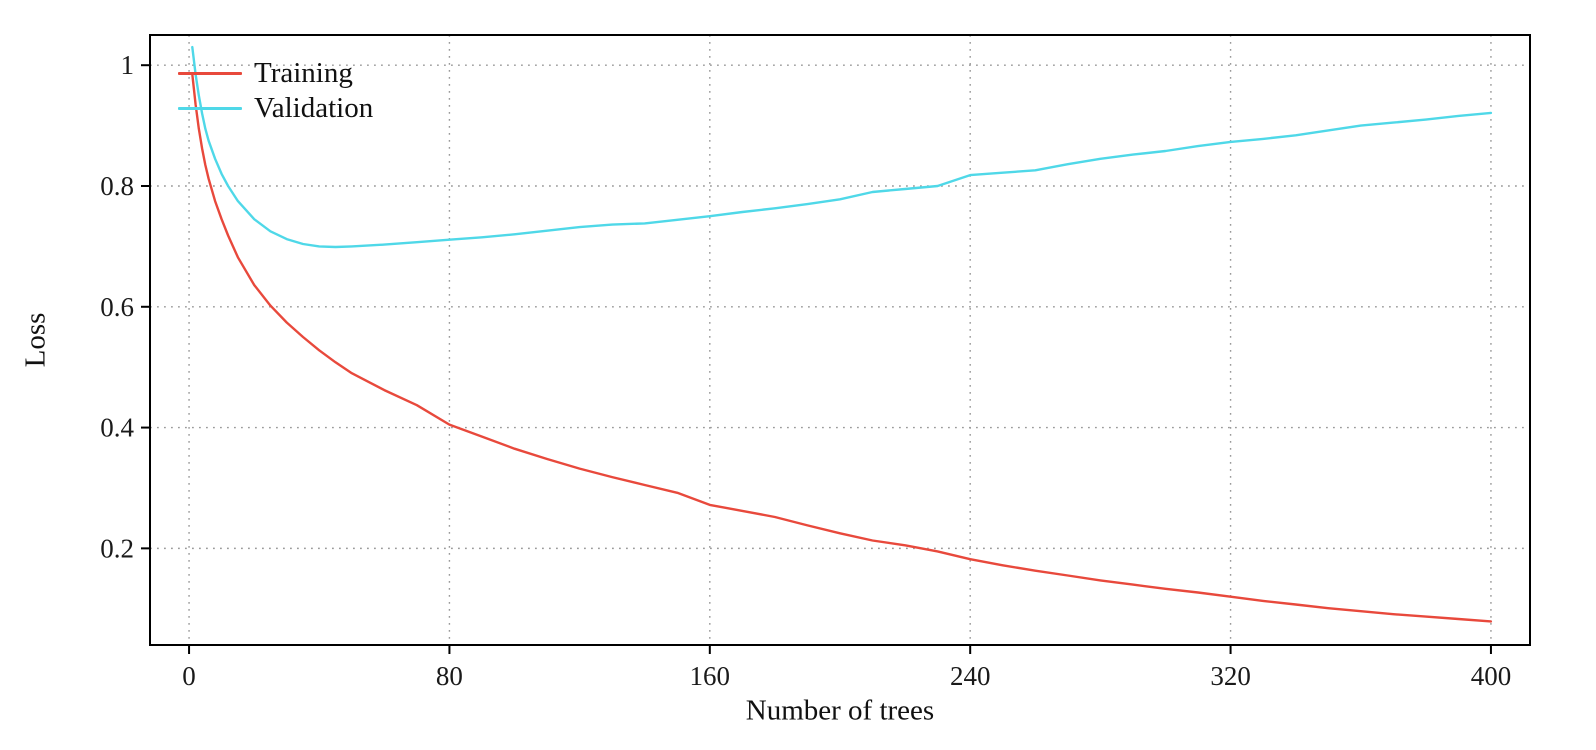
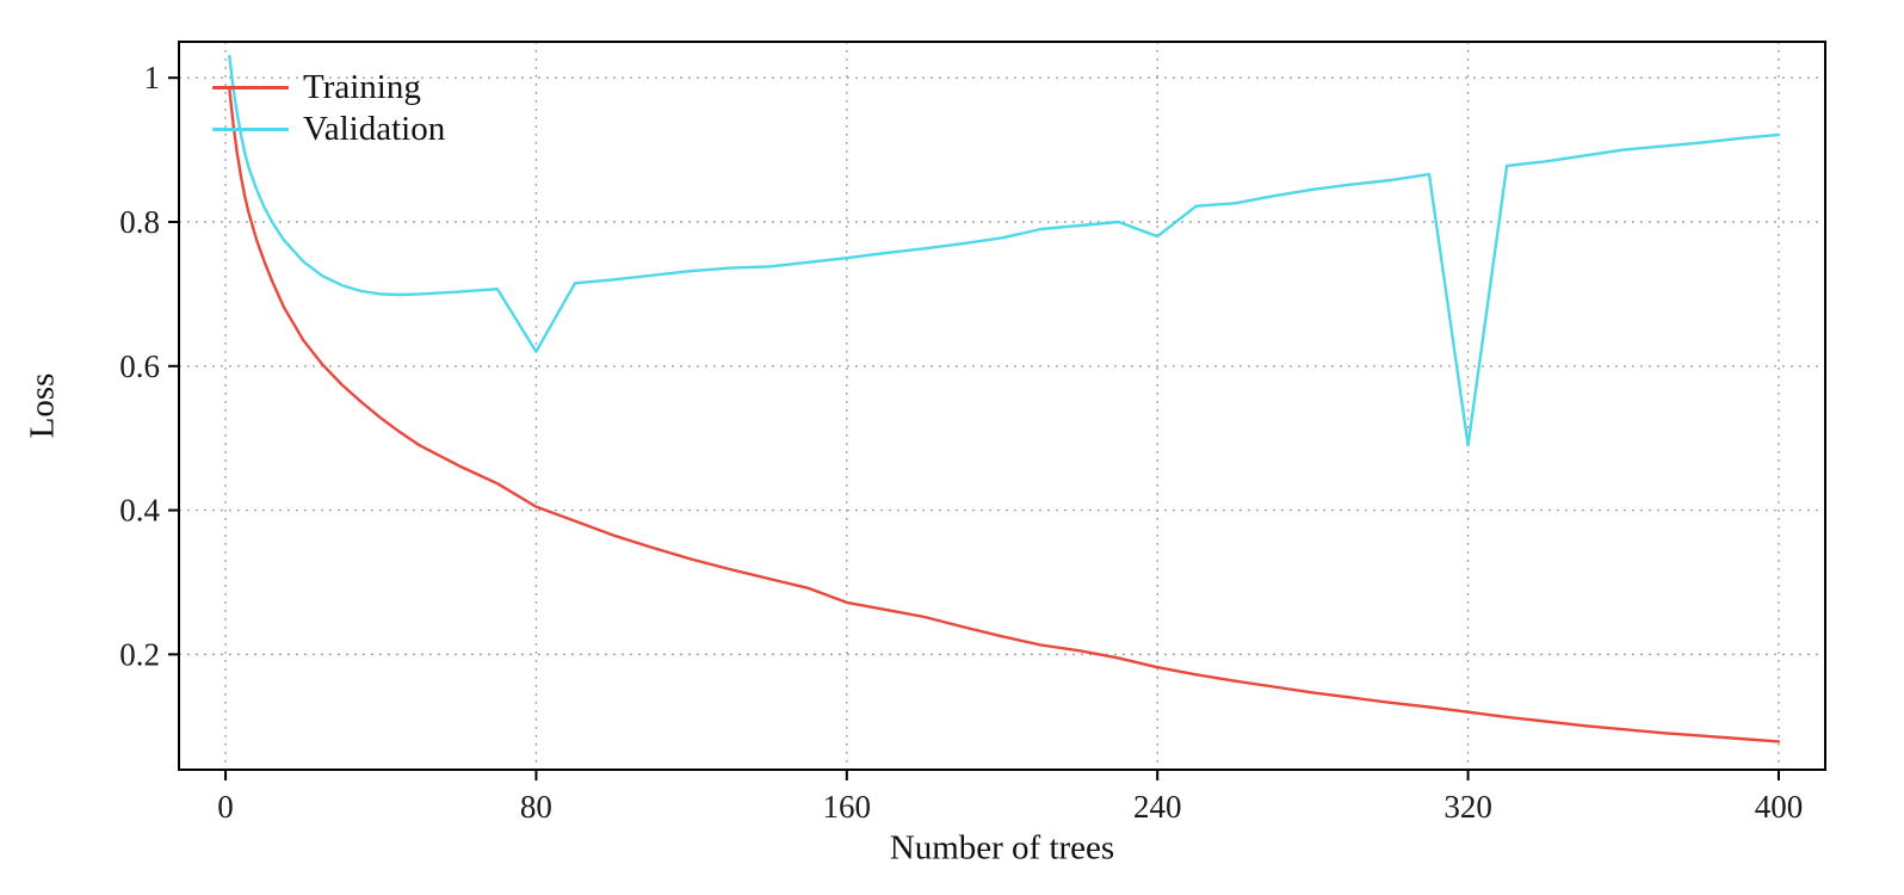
Validation/80: 0.71 -> 0.62
Validation/240: 0.82 -> 0.78
Validation/320: 0.87 -> 0.49
